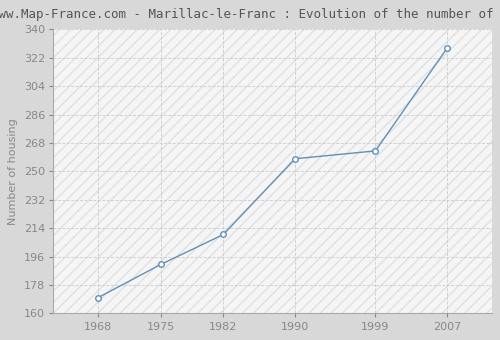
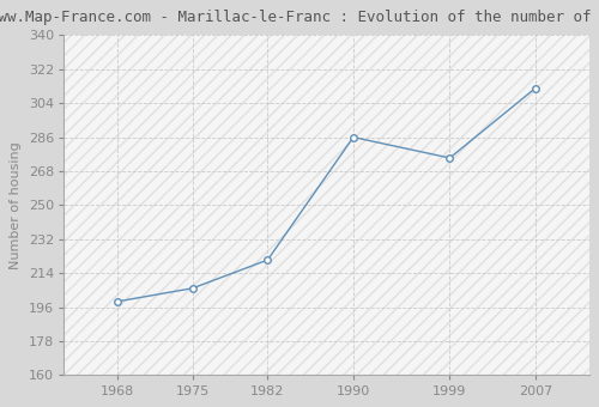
1968: 170 -> 199
1975: 191 -> 206
1982: 210 -> 221
1990: 258 -> 286
1999: 263 -> 275
2007: 328 -> 312
